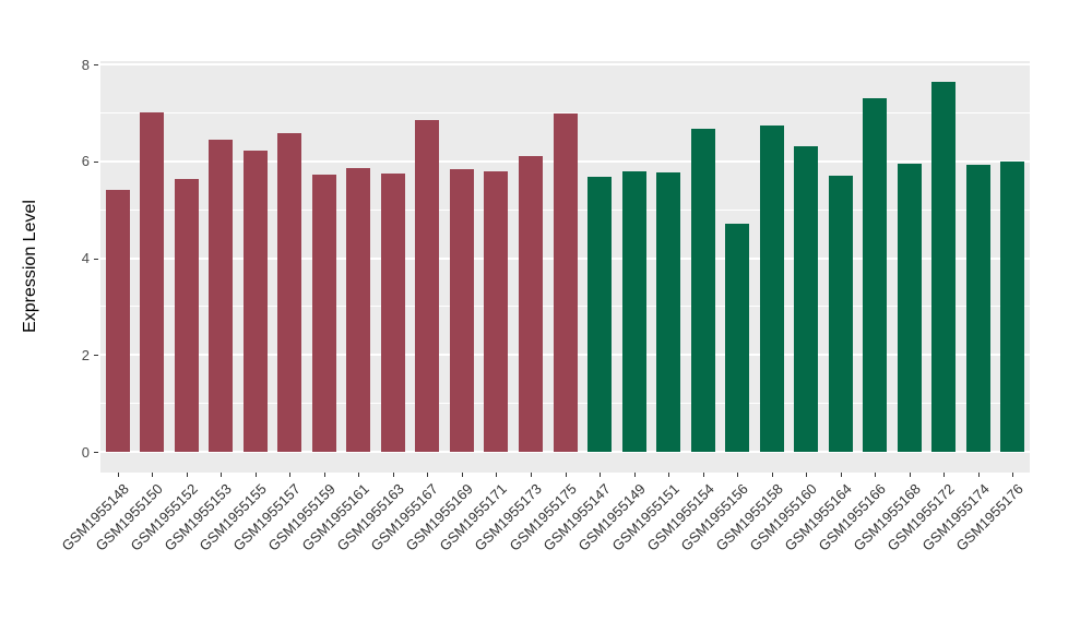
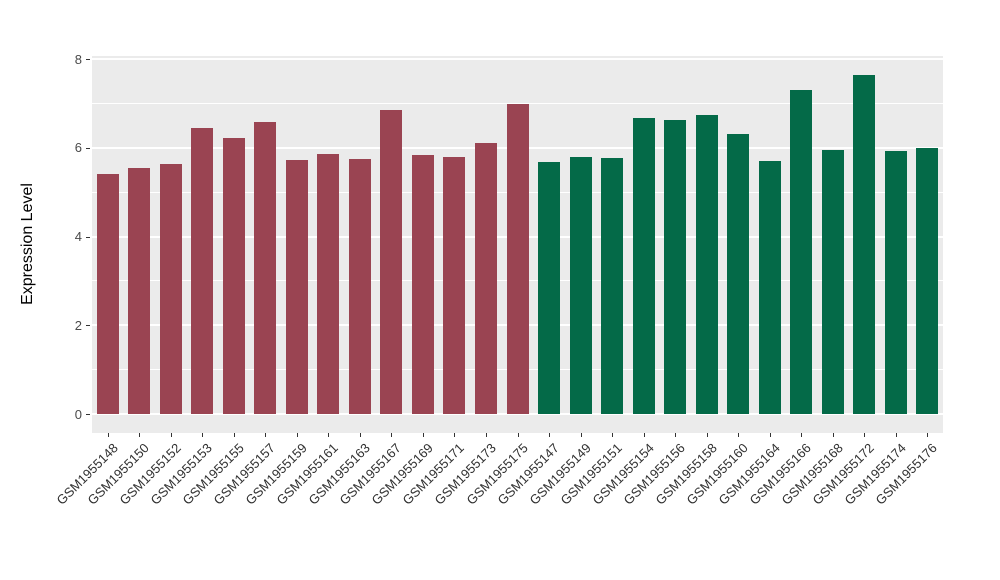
GSM1955150: 7.0 -> 5.5
GSM1955156: 4.7 -> 6.6
